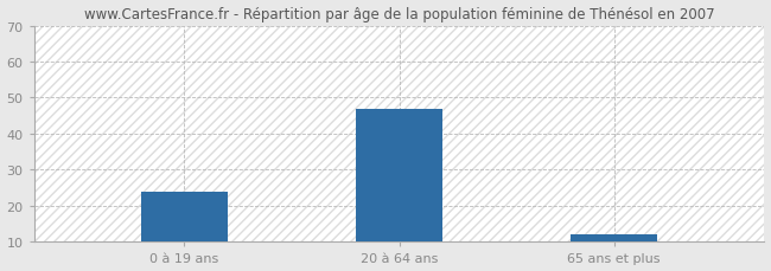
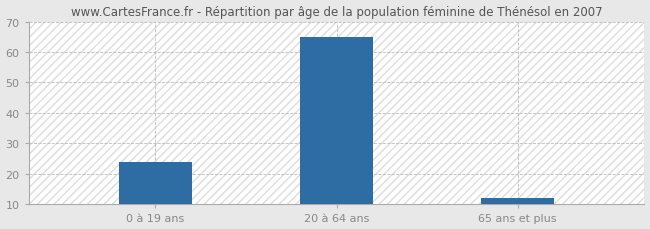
20 à 64 ans: 47 -> 65
